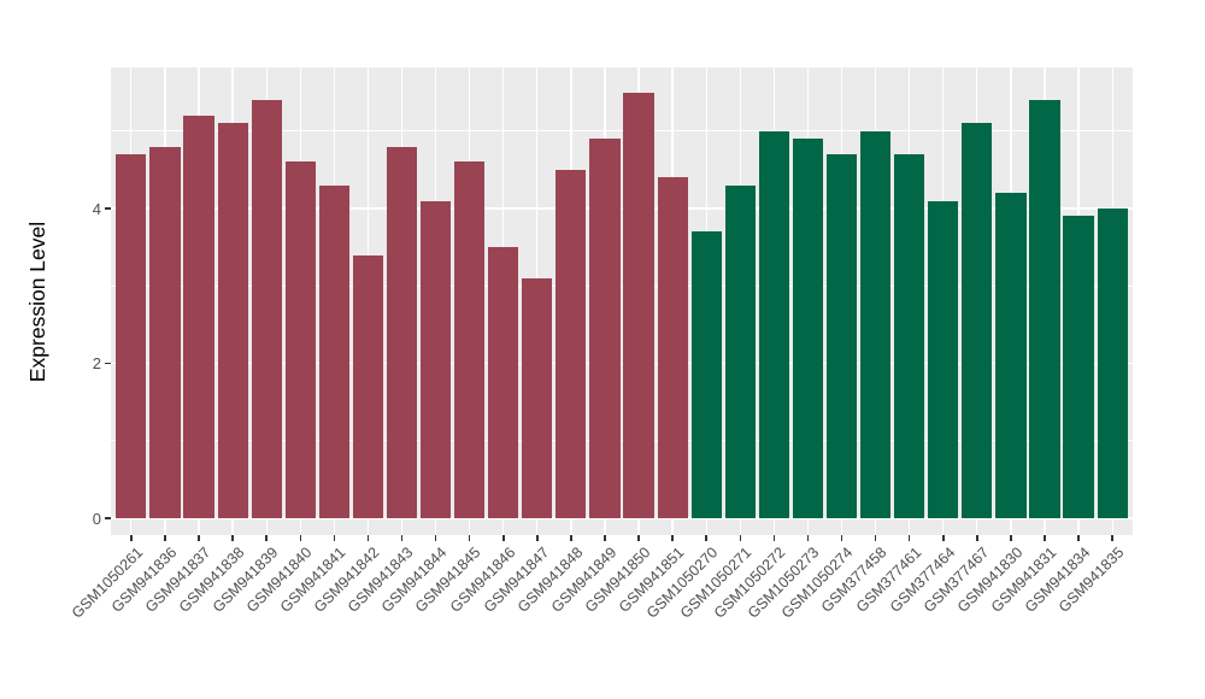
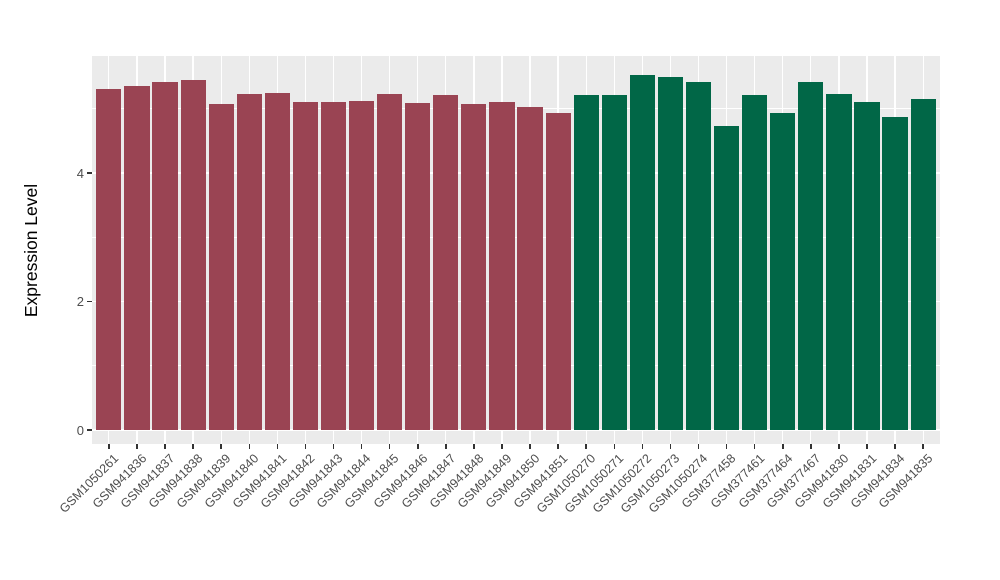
GSM1050261: 4.7 -> 5.3
GSM941836: 4.8 -> 5.3
GSM941837: 5.2 -> 5.4
GSM941838: 5.1 -> 5.5
GSM941839: 5.4 -> 5.1
GSM941840: 4.6 -> 5.2
GSM941841: 4.3 -> 5.2
GSM941842: 3.4 -> 5.1
GSM941843: 4.8 -> 5.1
GSM941844: 4.1 -> 5.1
GSM941845: 4.6 -> 5.2
GSM941846: 3.5 -> 5.1
GSM941847: 3.1 -> 5.2
GSM941848: 4.5 -> 5.1
GSM941849: 4.9 -> 5.1
GSM941850: 5.5 -> 5.0
GSM941851: 4.4 -> 4.9
GSM1050270: 3.7 -> 5.2
GSM1050271: 4.3 -> 5.2
GSM1050272: 5.0 -> 5.5
GSM1050273: 4.9 -> 5.5
GSM1050274: 4.7 -> 5.4
GSM377458: 5.0 -> 4.7
GSM377461: 4.7 -> 5.2
GSM377464: 4.1 -> 4.9
GSM377467: 5.1 -> 5.4
GSM941830: 4.2 -> 5.2
GSM941831: 5.4 -> 5.1
GSM941834: 3.9 -> 4.9
GSM941835: 4.0 -> 5.2
